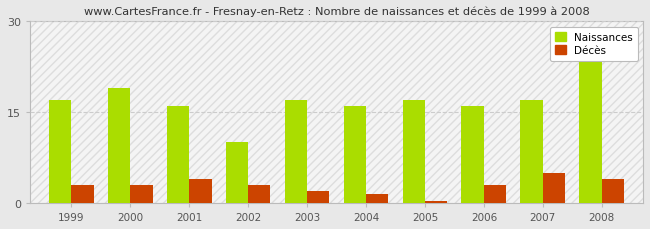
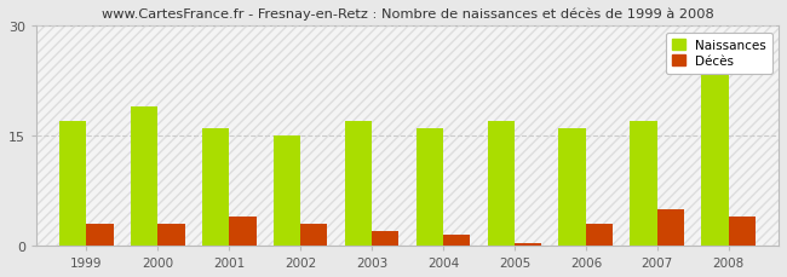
Naissances/2002: 10 -> 15
